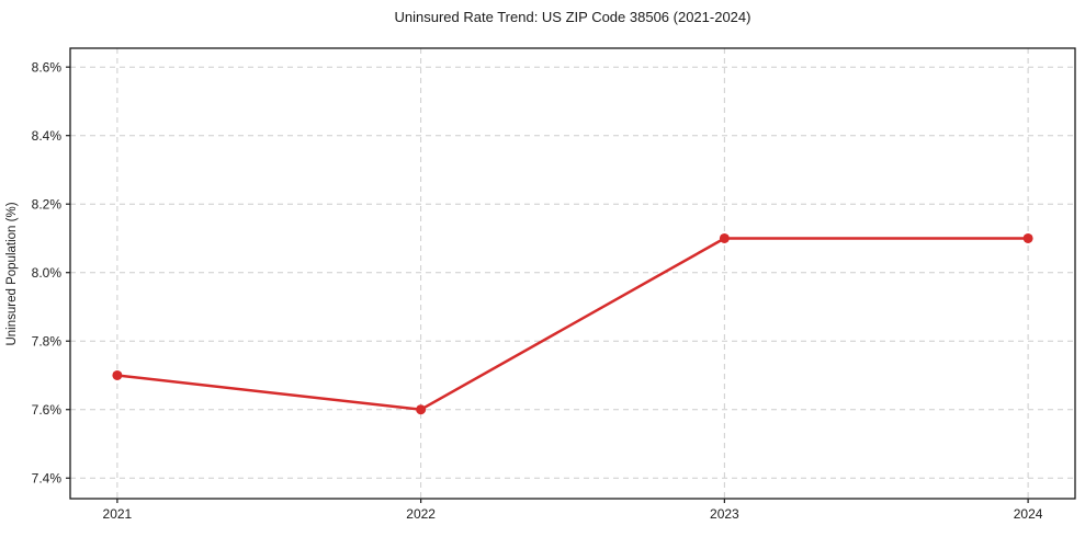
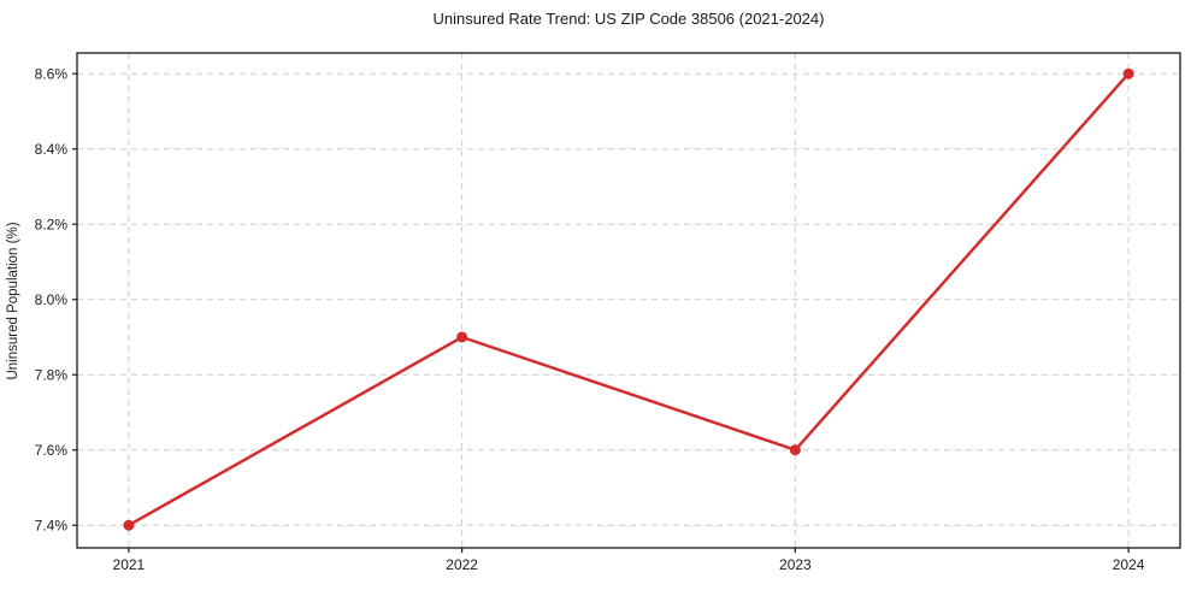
2021: 7.7% -> 7.4%
2022: 7.6% -> 7.9%
2023: 8.1% -> 7.6%
2024: 8.1% -> 8.6%
